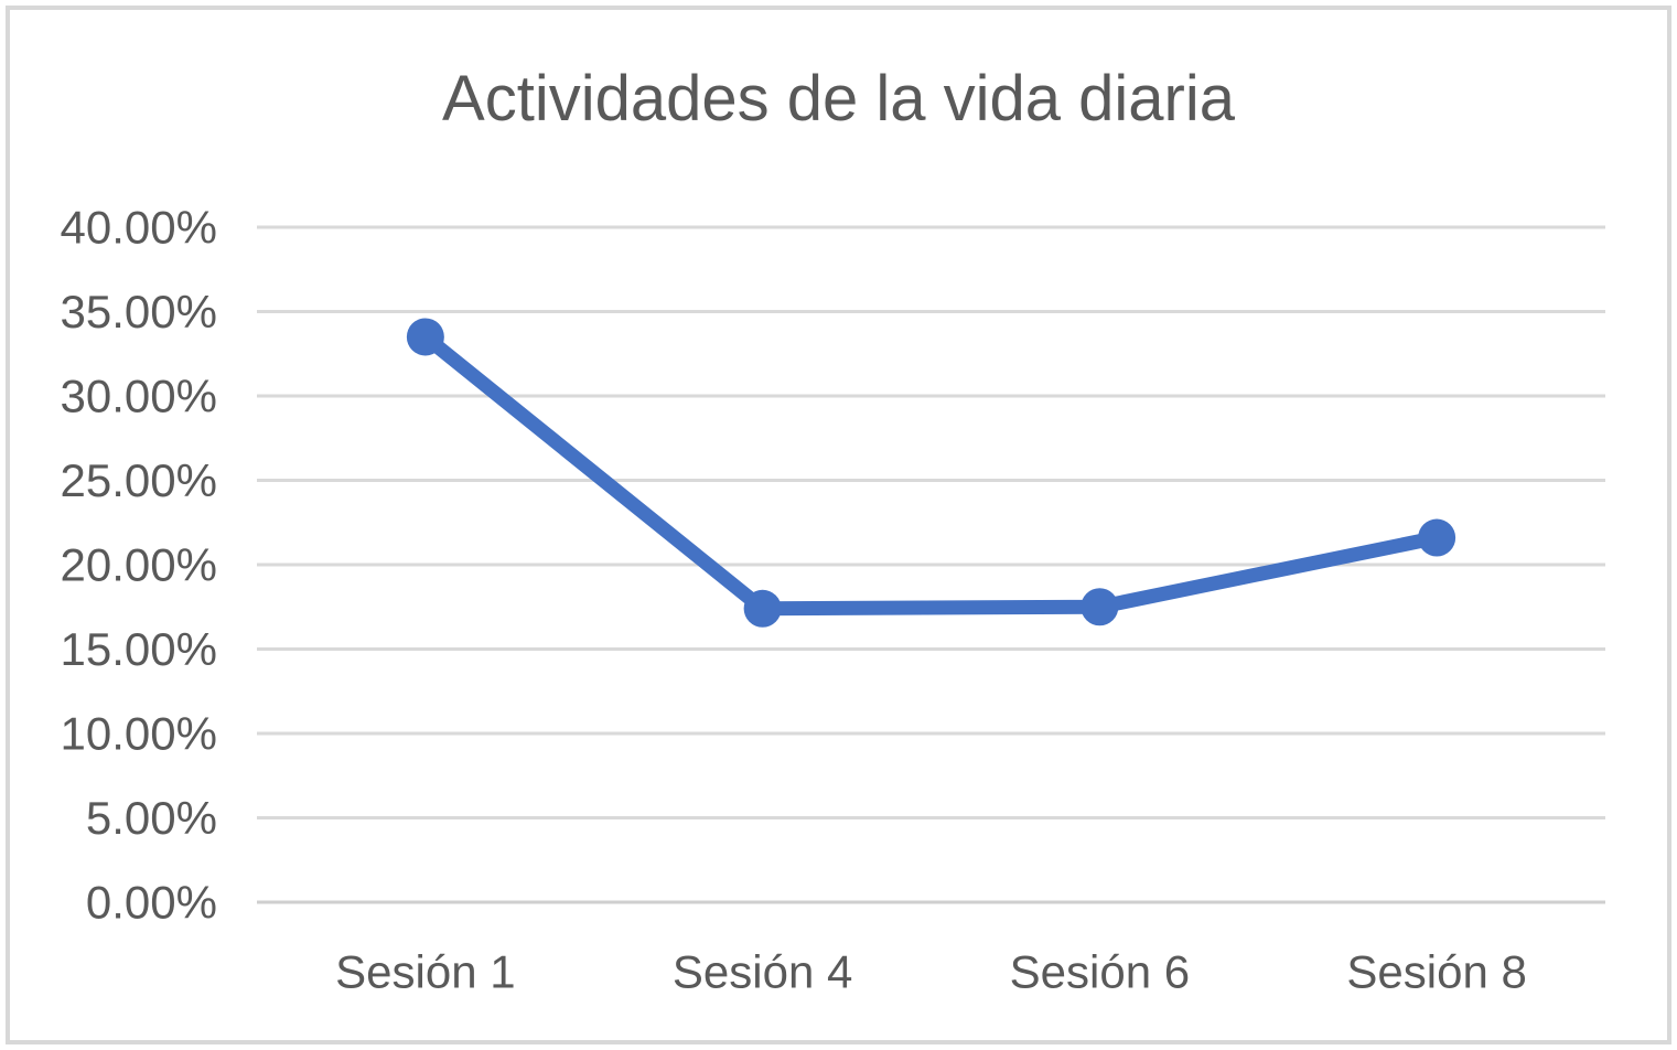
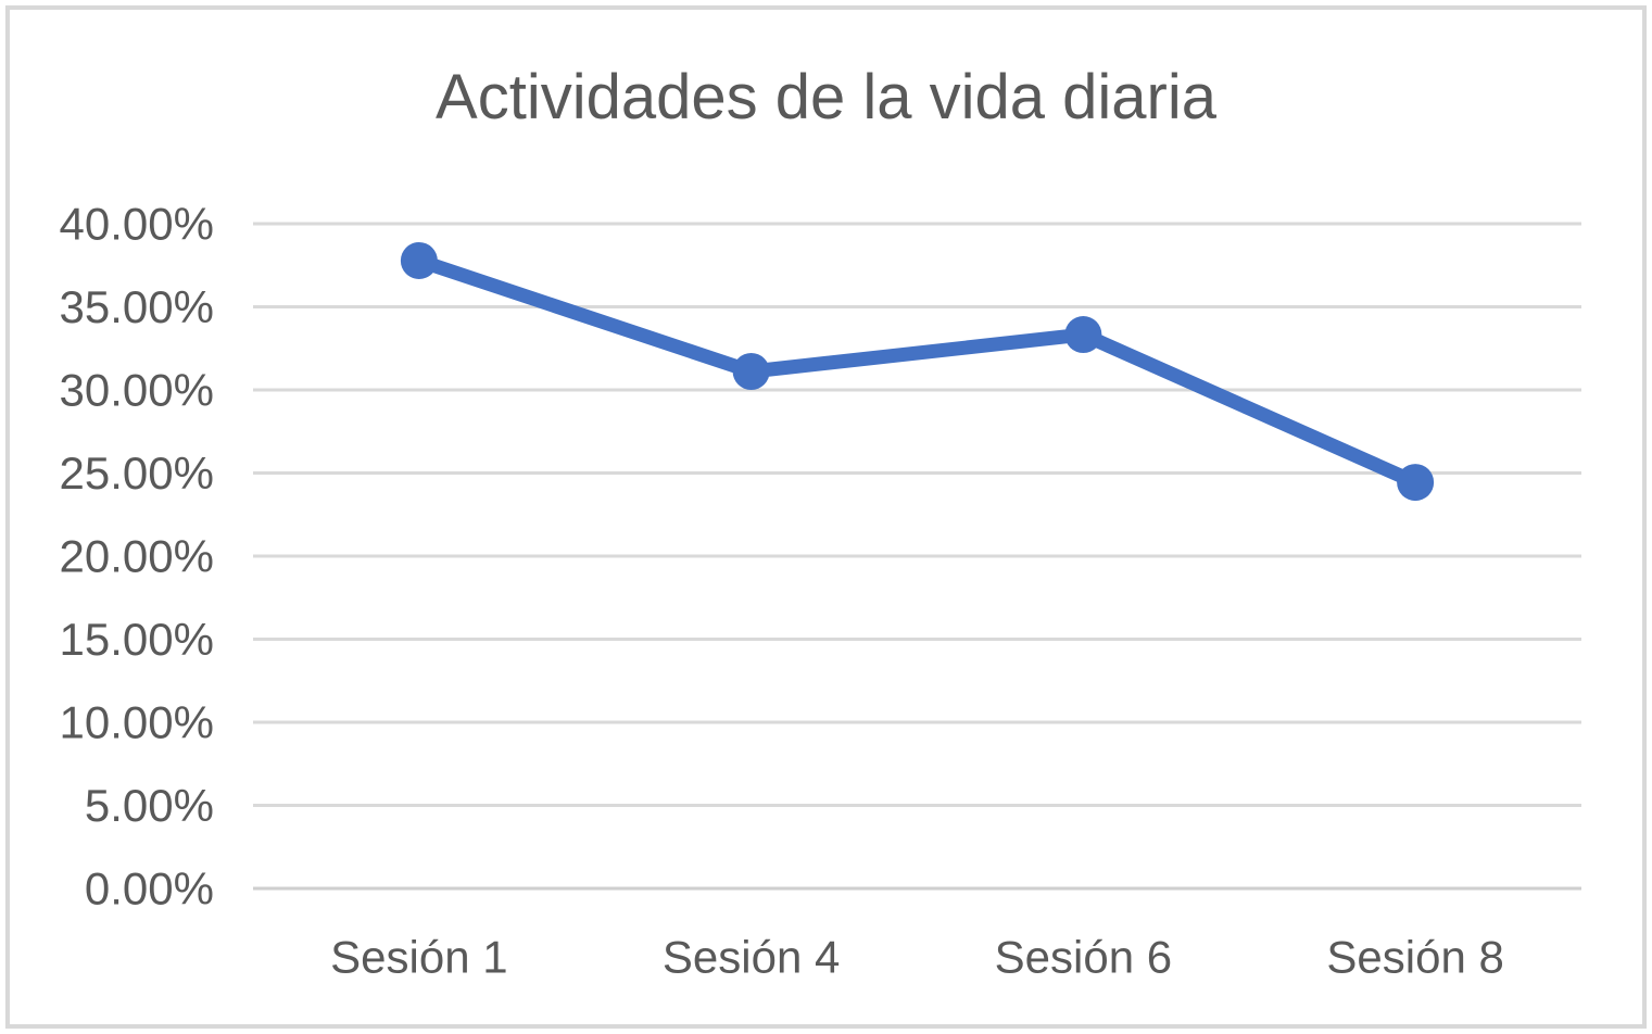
Sesión 1: 33.5% -> 37.8%
Sesión 4: 17.4% -> 31.1%
Sesión 6: 17.5% -> 33.3%
Sesión 8: 21.6% -> 24.4%
